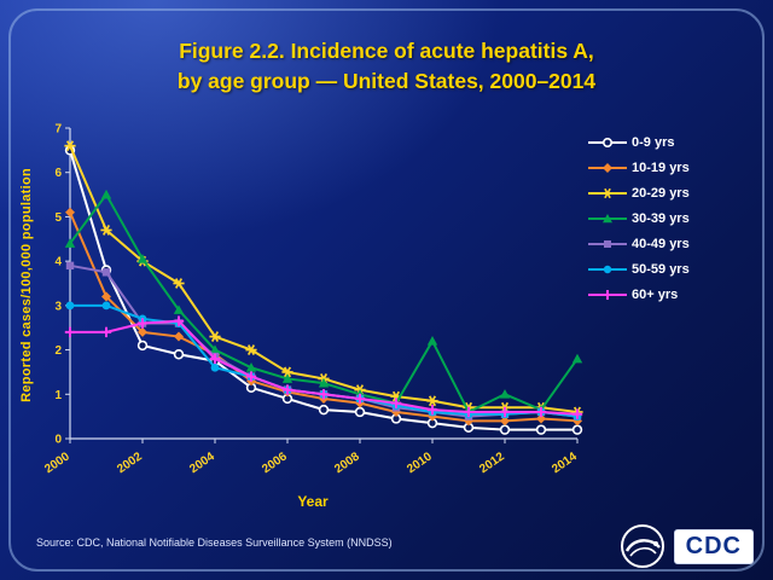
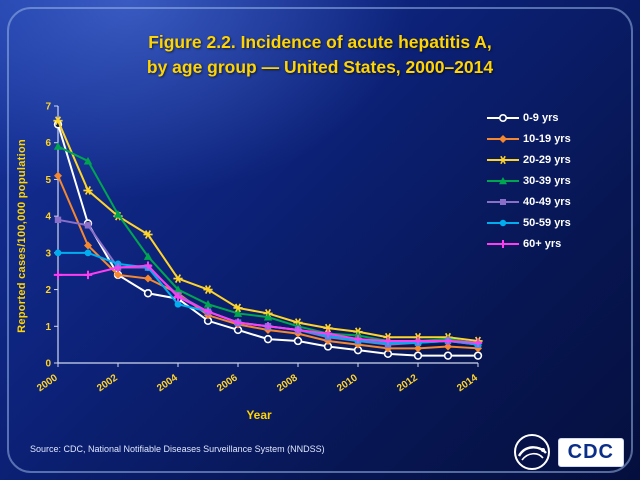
30-39 yrs/2000: 4.4 -> 5.9
0-9 yrs/2002: 2.1 -> 2.4
30-39 yrs/2010: 2.2 -> 0.8
30-39 yrs/2012: 1.0 -> 0.6
30-39 yrs/2014: 1.8 -> 0.6
